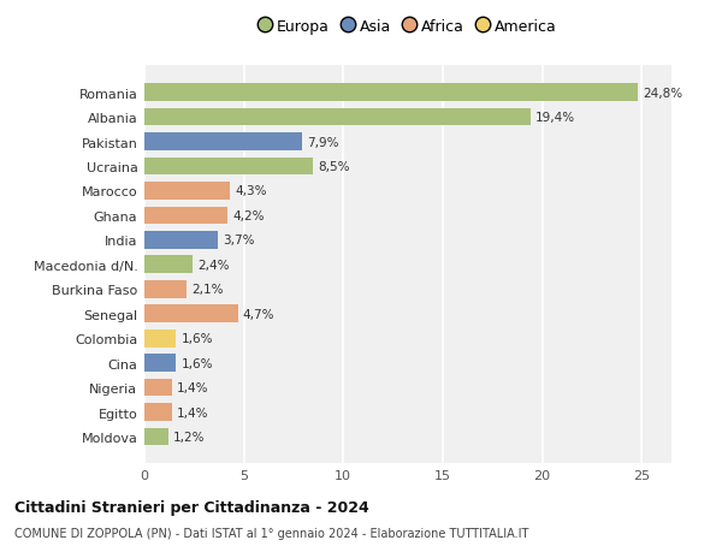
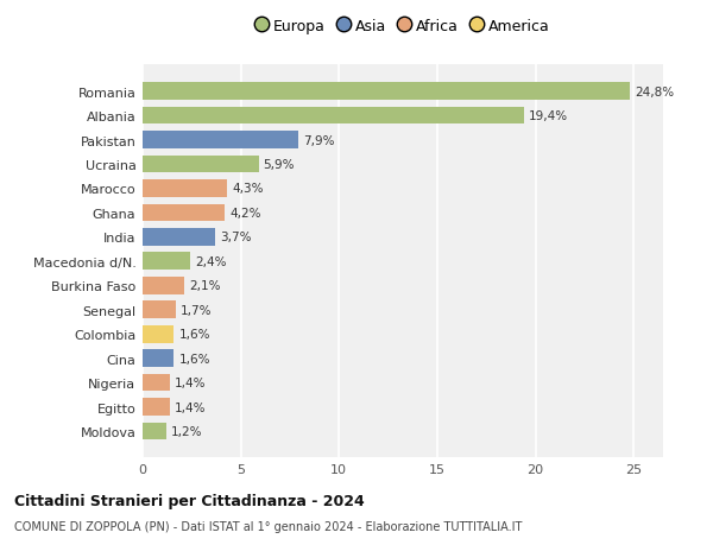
Ucraina: 8,5% -> 5,9%
Senegal: 4,7% -> 1,7%
